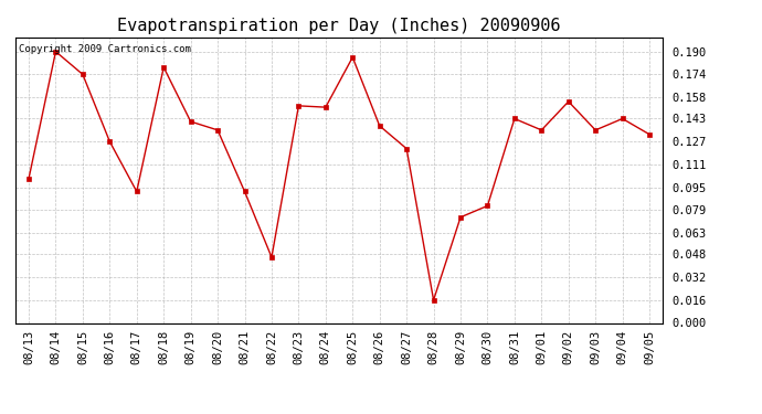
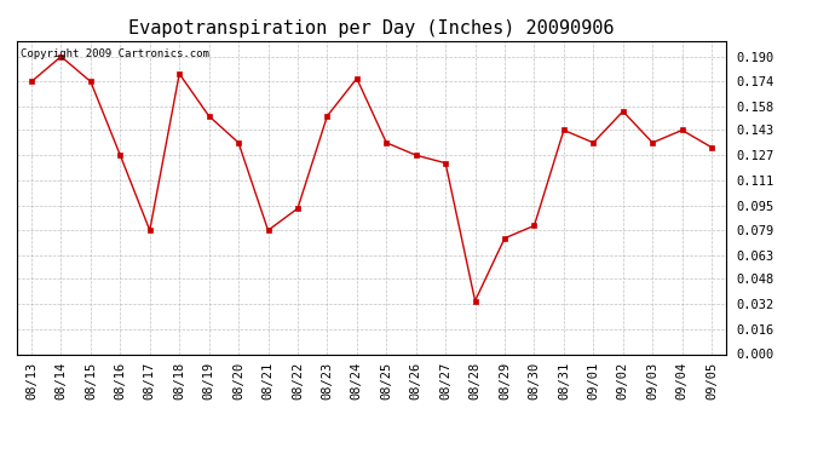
08/13: 0.101 -> 0.174
08/17: 0.092 -> 0.079
08/19: 0.141 -> 0.152
08/21: 0.092 -> 0.079
08/22: 0.046 -> 0.093
08/24: 0.151 -> 0.176
08/25: 0.186 -> 0.135
08/26: 0.138 -> 0.127
08/28: 0.016 -> 0.034
